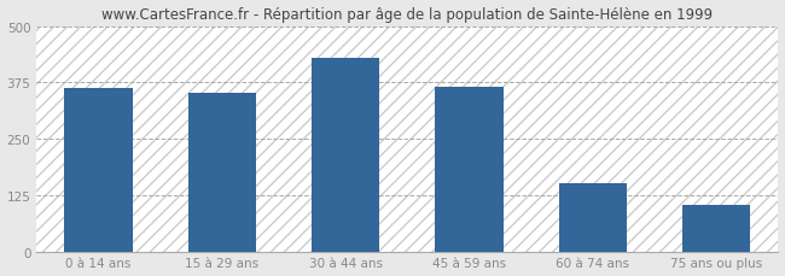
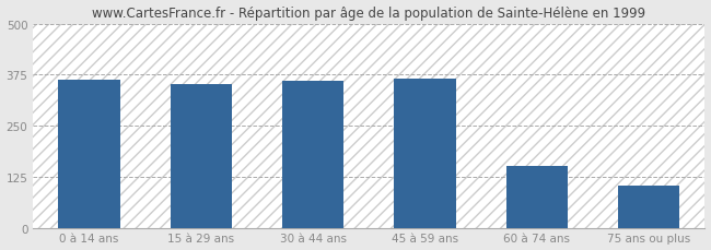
30 à 44 ans: 430 -> 360
